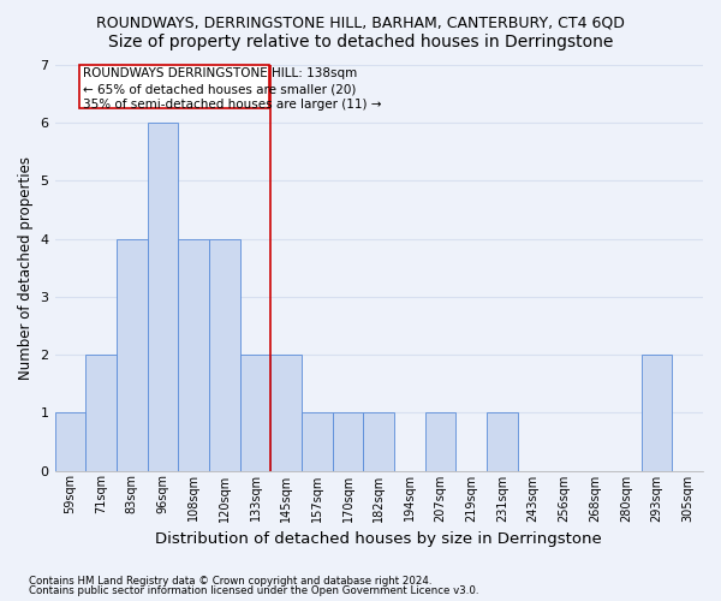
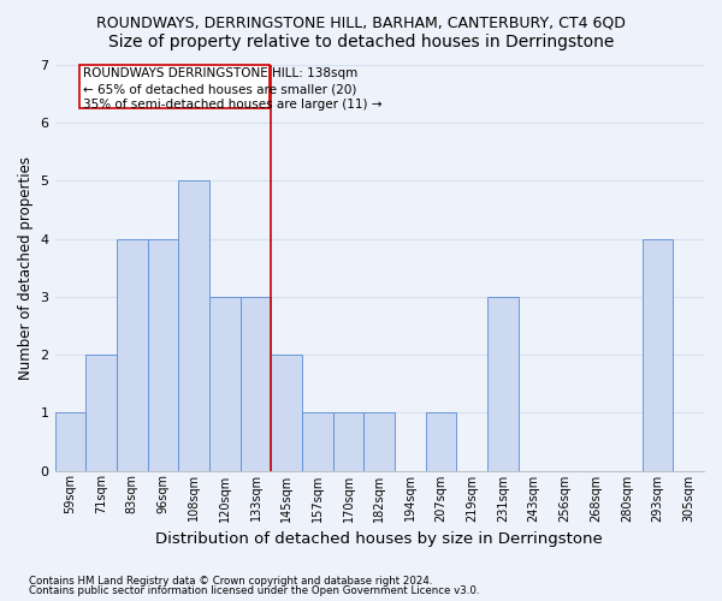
96sqm: 6 -> 4
108sqm: 4 -> 5
120sqm: 4 -> 3
133sqm: 2 -> 3
231sqm: 1 -> 3
293sqm: 2 -> 4
